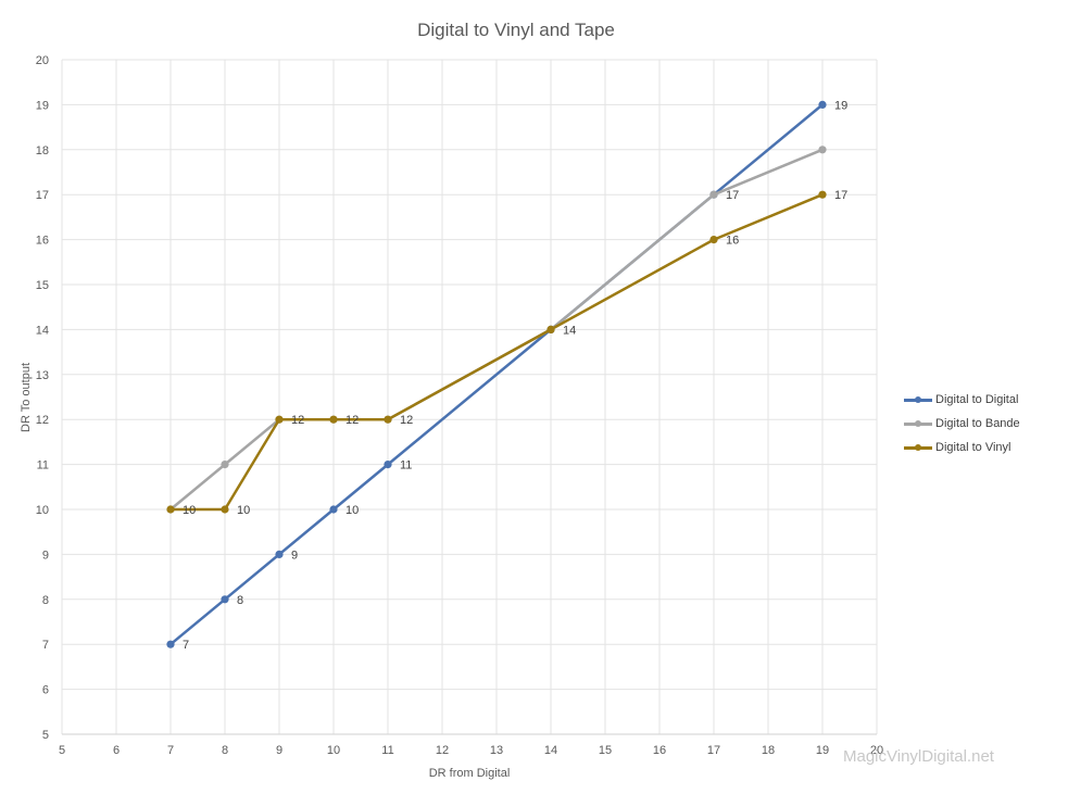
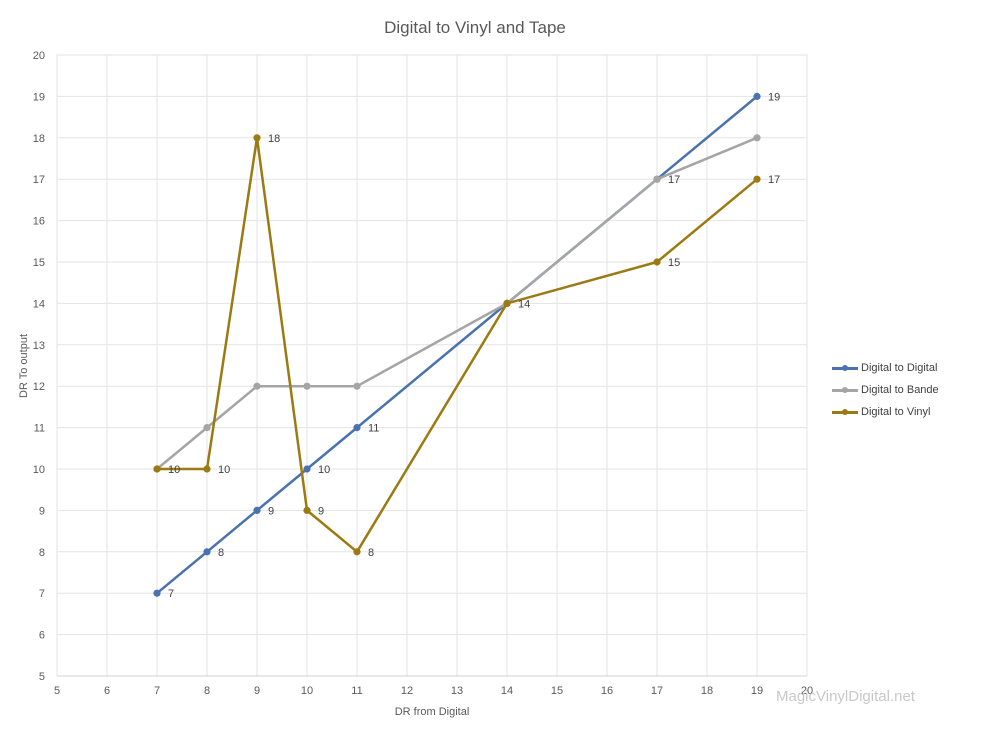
Digital to Vinyl/9: 12 -> 18
Digital to Vinyl/10: 12 -> 9
Digital to Vinyl/11: 12 -> 8
Digital to Vinyl/17: 16 -> 15
